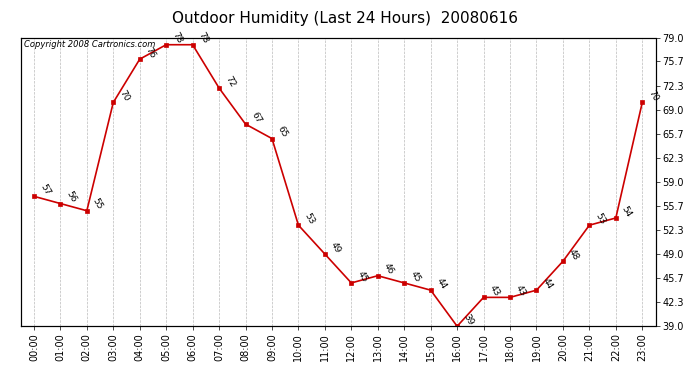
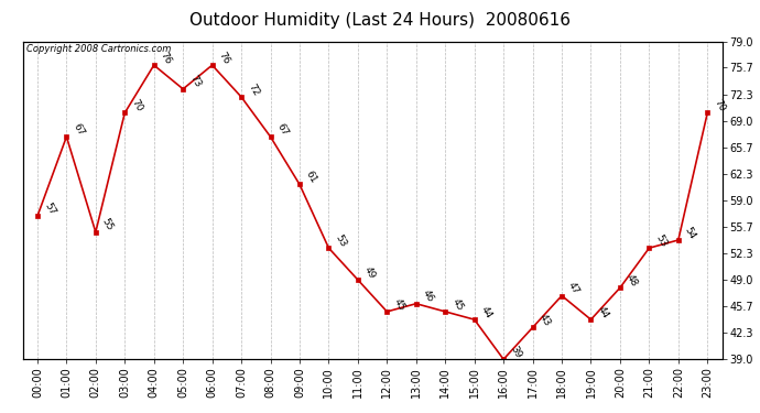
01:00: 56 -> 67
05:00: 78 -> 73
06:00: 78 -> 76
09:00: 65 -> 61
18:00: 43 -> 47
